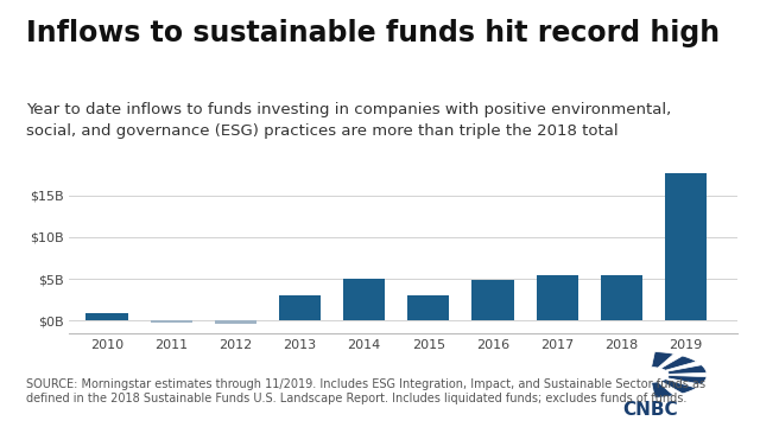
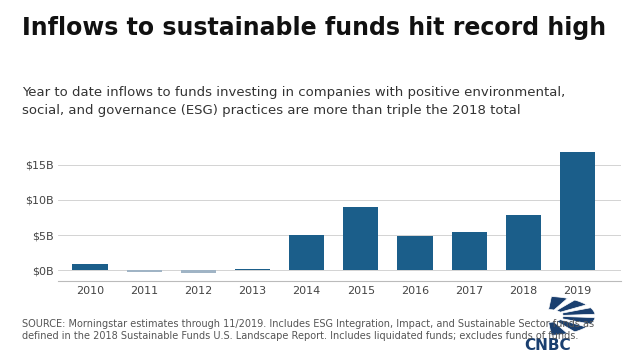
2013: $3.0B -> $0.2B
2015: $3.0B -> $9.0B
2018: $5.5B -> $7.8B
2019: $17.6B -> $16.8B
